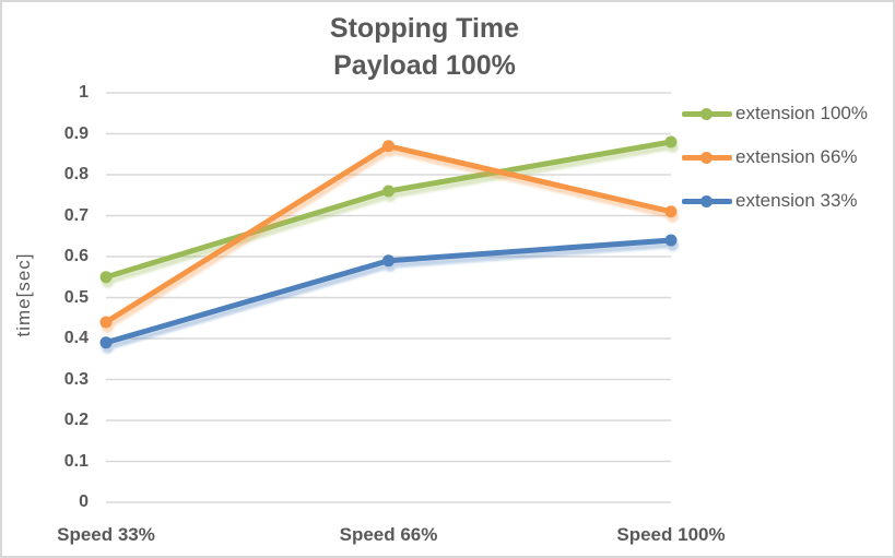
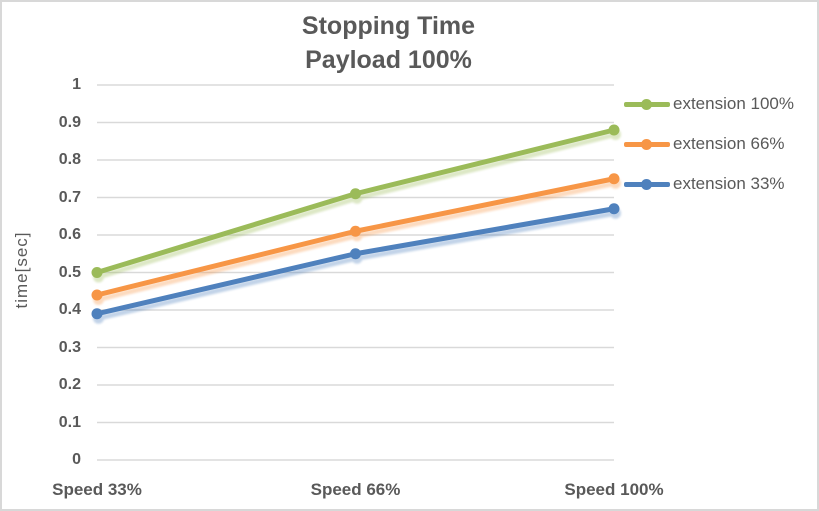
extension 100%/Speed 33%: 0.55 -> 0.50
extension 100%/Speed 66%: 0.76 -> 0.71
extension 66%/Speed 66%: 0.87 -> 0.61
extension 33%/Speed 66%: 0.59 -> 0.55
extension 66%/Speed 100%: 0.71 -> 0.75
extension 33%/Speed 100%: 0.64 -> 0.67
